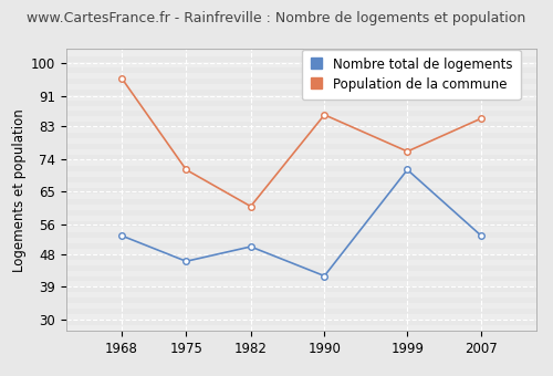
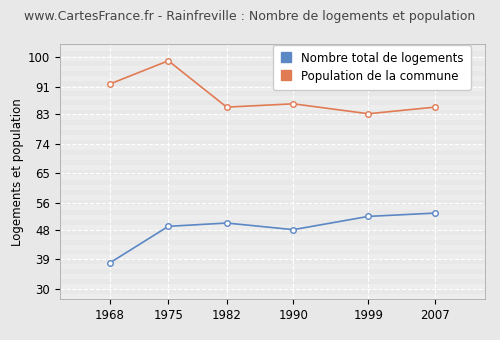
Nombre total de logements/1968: 53 -> 38
Population de la commune/1968: 96 -> 92
Nombre total de logements/1975: 46 -> 49
Population de la commune/1975: 71 -> 99
Population de la commune/1982: 61 -> 85
Nombre total de logements/1990: 42 -> 48
Nombre total de logements/1999: 71 -> 52
Population de la commune/1999: 76 -> 83
